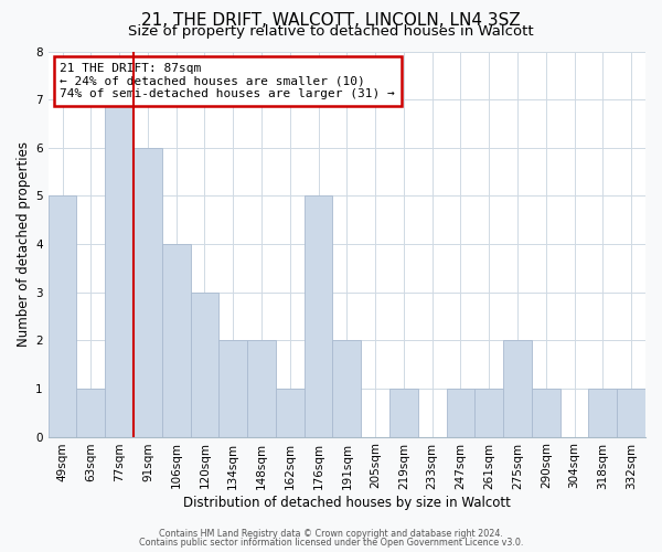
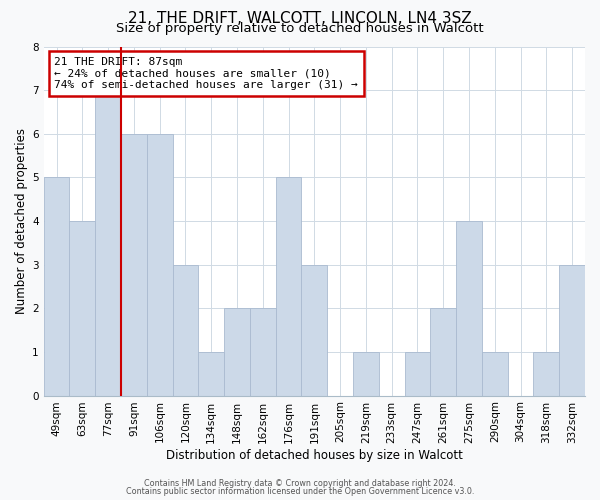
63sqm: 1 -> 4
106sqm: 4 -> 6
134sqm: 2 -> 1
162sqm: 1 -> 2
191sqm: 2 -> 3
261sqm: 1 -> 2
275sqm: 2 -> 4
332sqm: 1 -> 3
